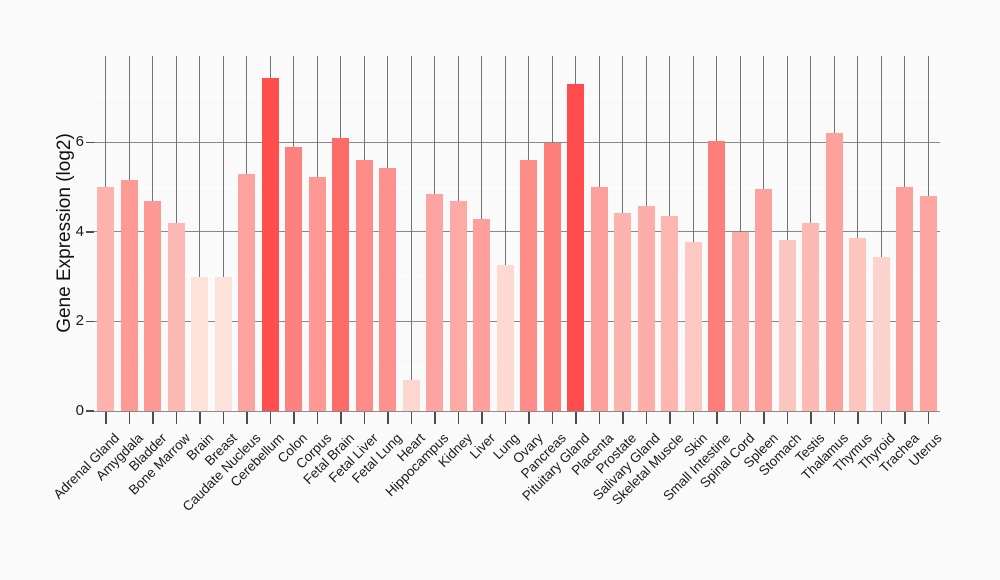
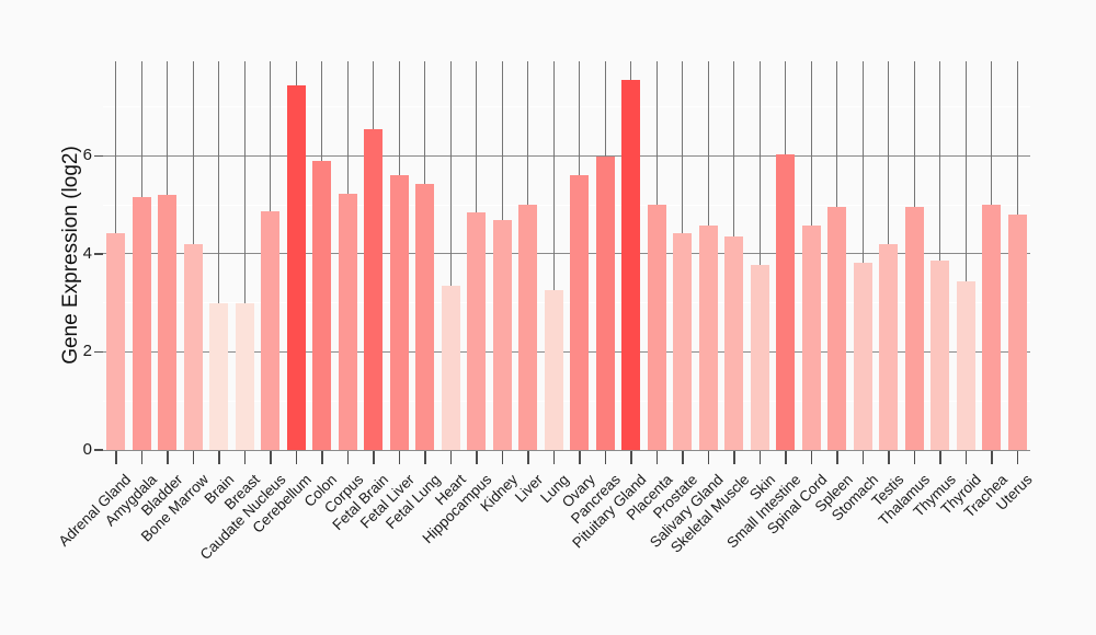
Adrenal Gland: 5.0 -> 4.4
Bladder: 4.7 -> 5.2
Caudate Nucleus: 5.3 -> 4.9
Fetal Brain: 6.1 -> 6.5
Heart: 0.7 -> 3.3
Liver: 4.3 -> 5.0
Pituitary Gland: 7.3 -> 7.5
Spinal Cord: 4.0 -> 4.6
Thalamus: 6.2 -> 5.0
